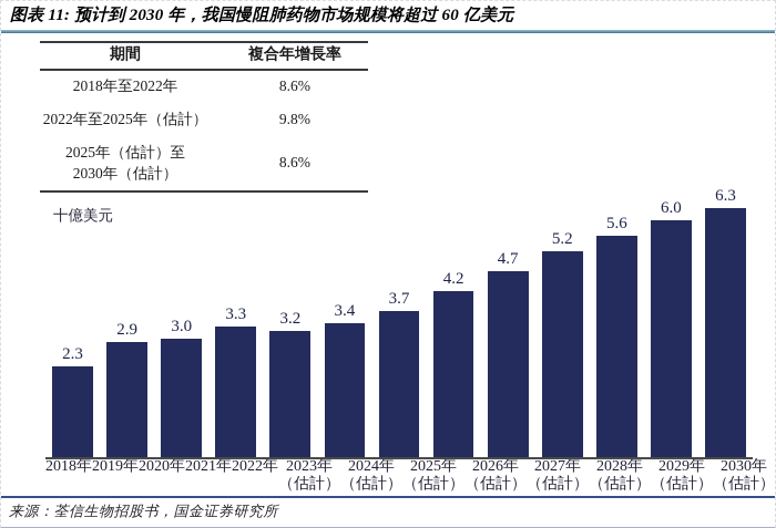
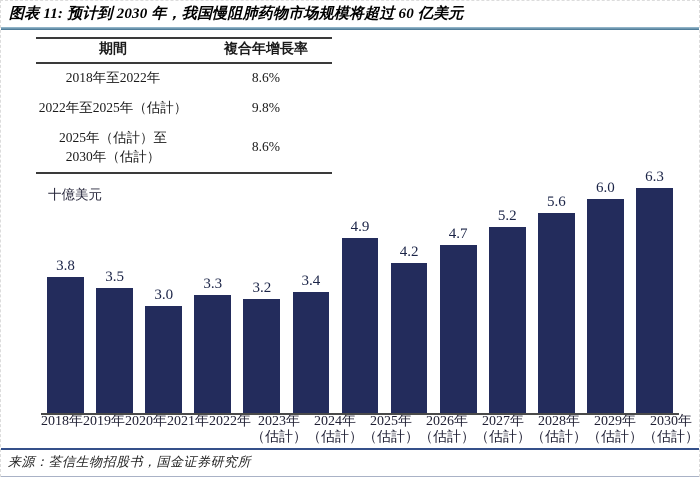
2018年: 2.3 -> 3.8
2019年: 2.9 -> 3.5
2024年: 3.7 -> 4.9
